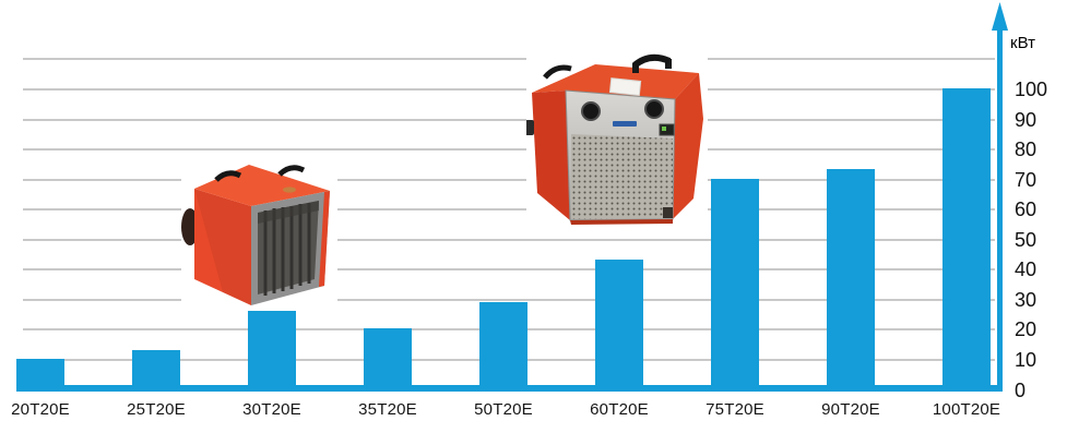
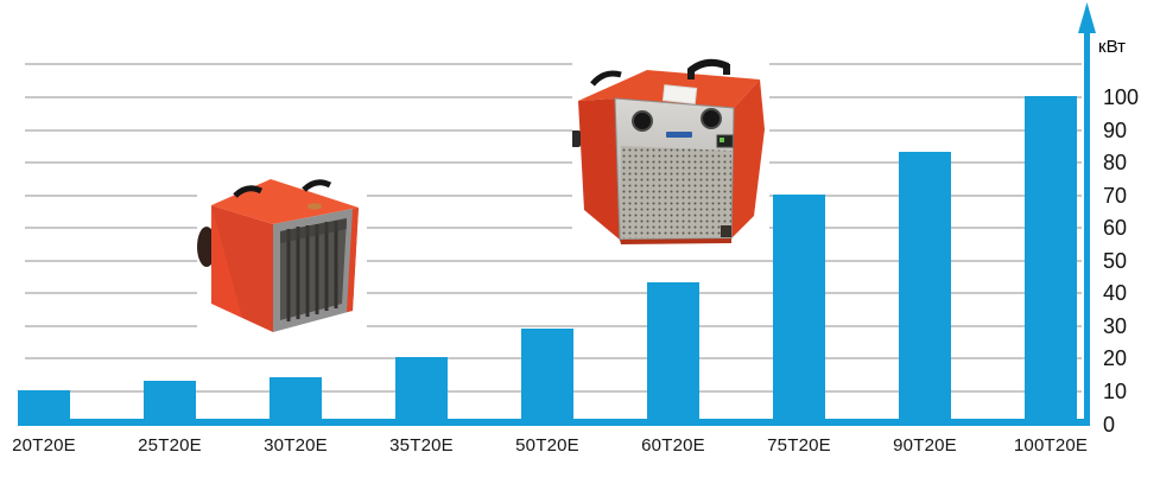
30T20E: 26 -> 14
90T20E: 73 -> 83
